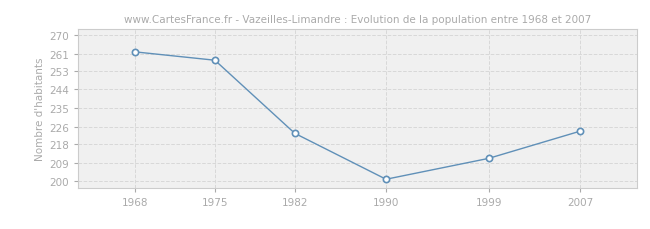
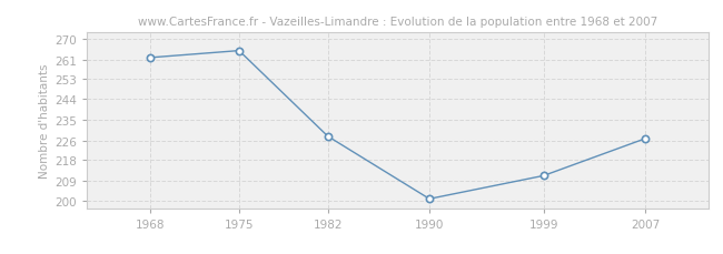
1975: 258 -> 265
1982: 223 -> 228
2007: 224 -> 227
